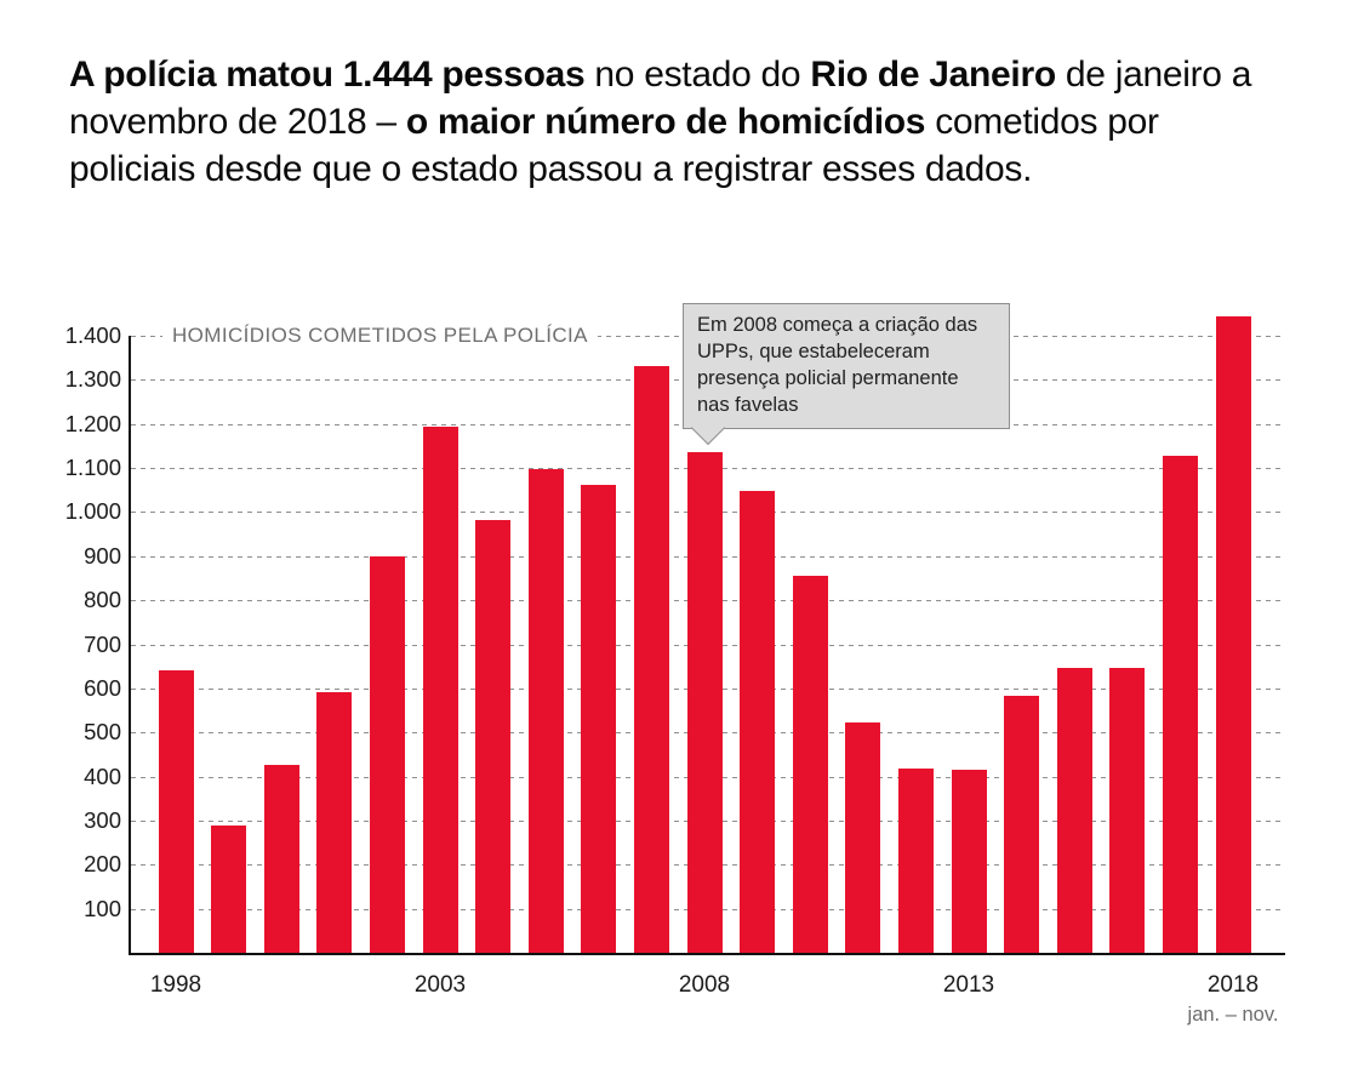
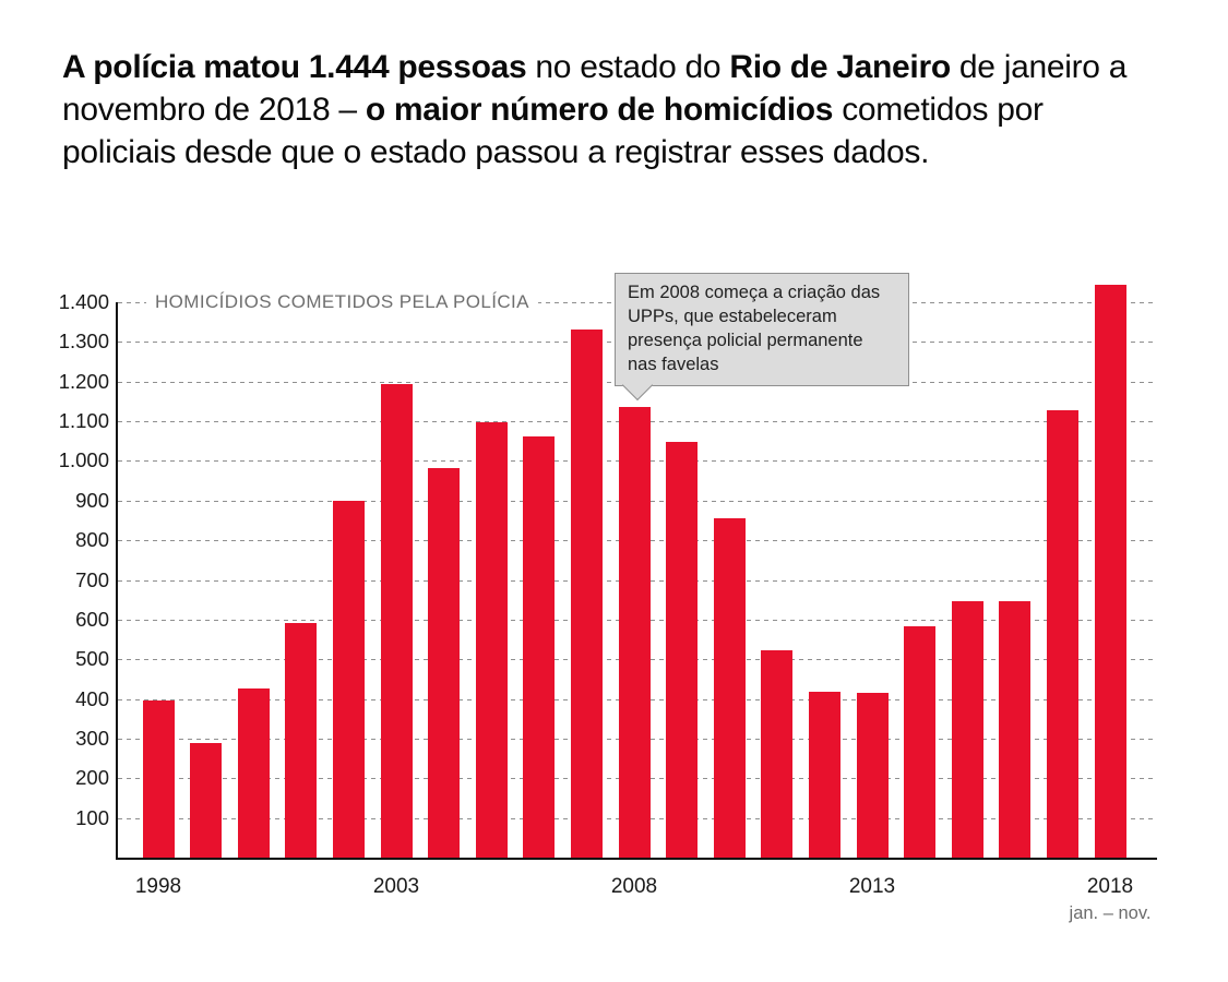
1998: 640 -> 400
